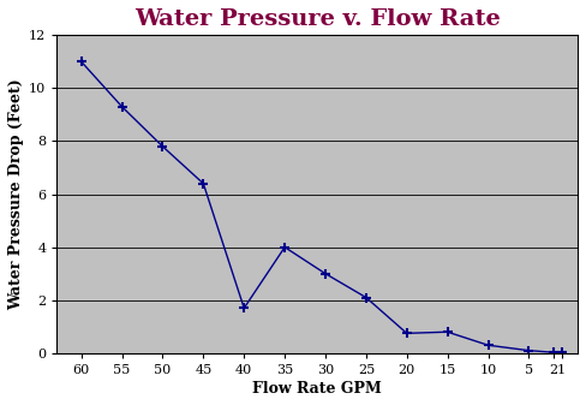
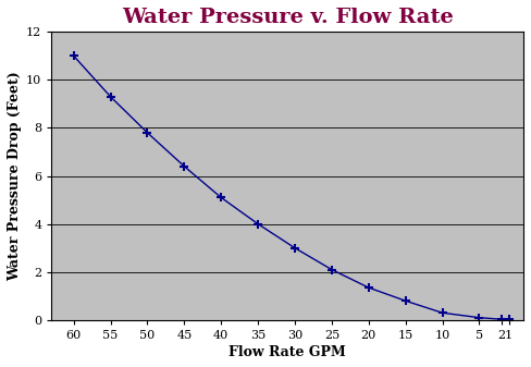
40: 1.70 -> 5.10
20: 0.75 -> 1.35
